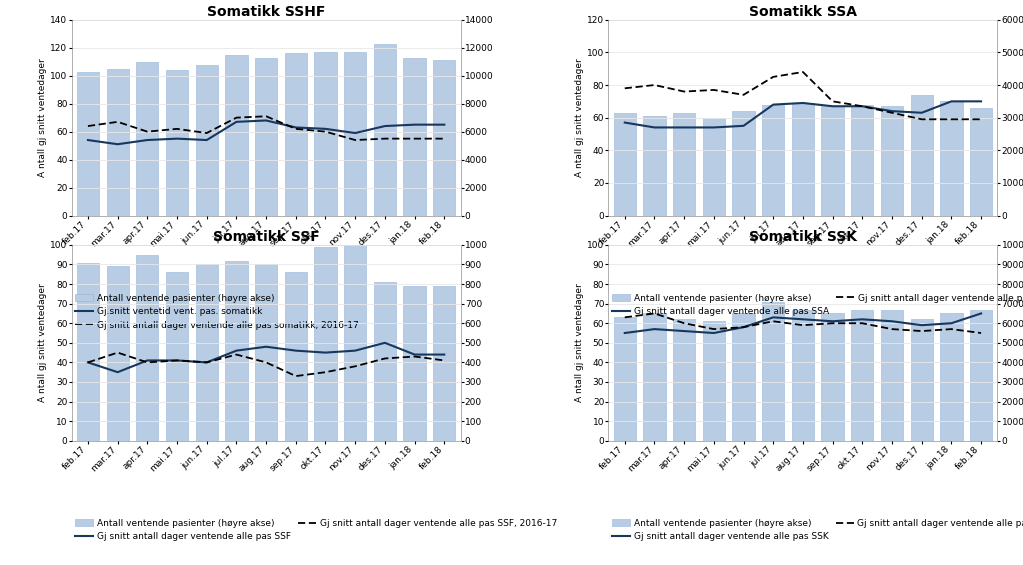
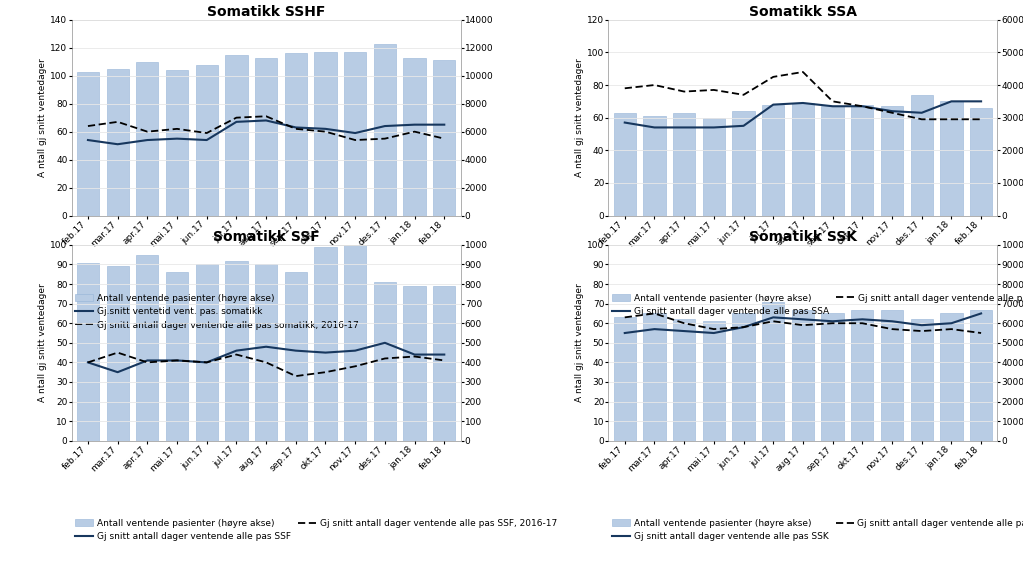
Somatikk SSHF/Gj snitt antall dager ventende alle pas somatikk, 2016-17/jan.18: 55 -> 60
